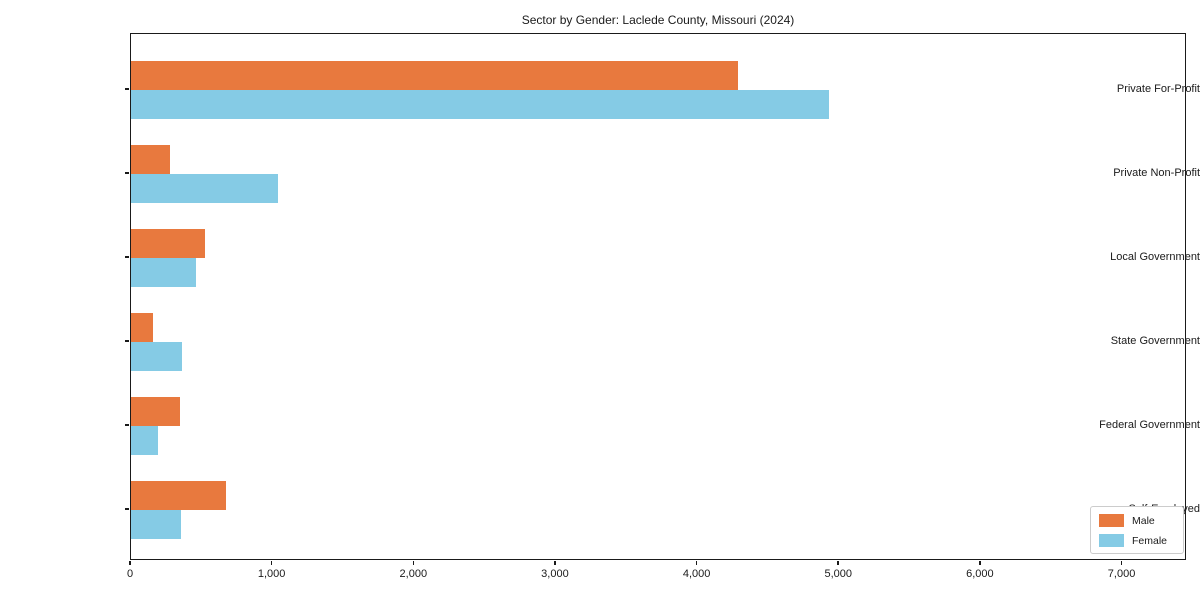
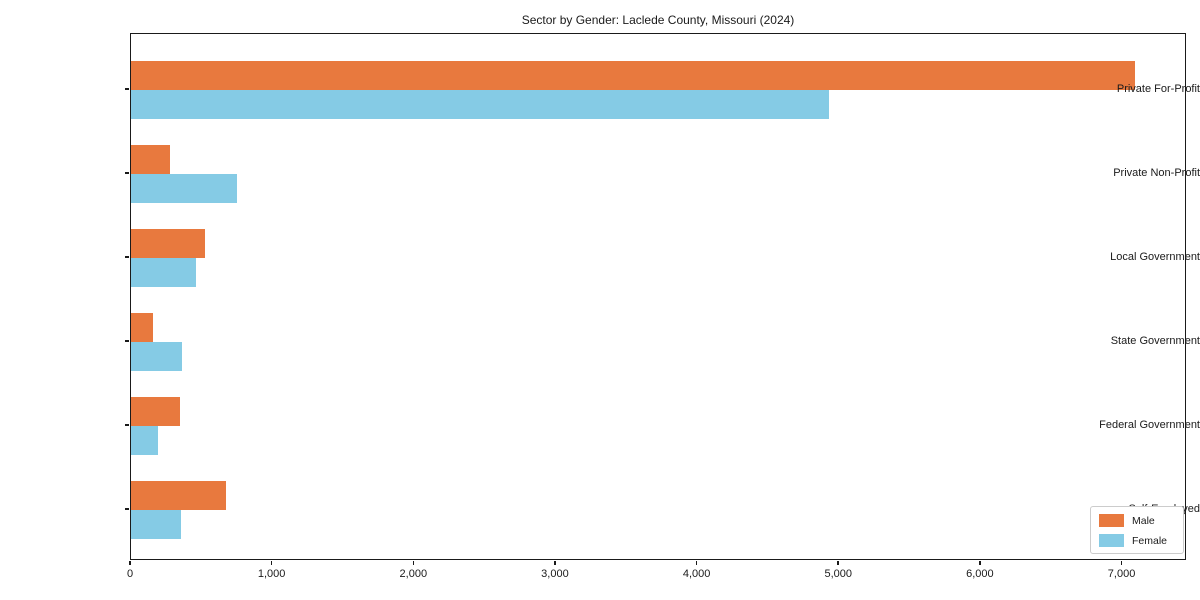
Male/Private For-Profit: 4290 -> 7100
Female/Private Non-Profit: 1040 -> 750
